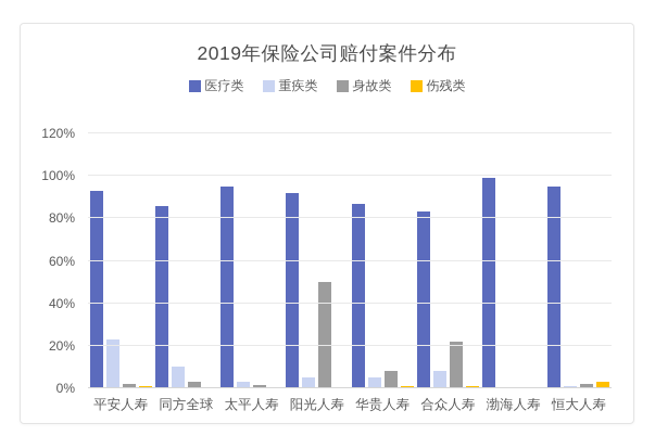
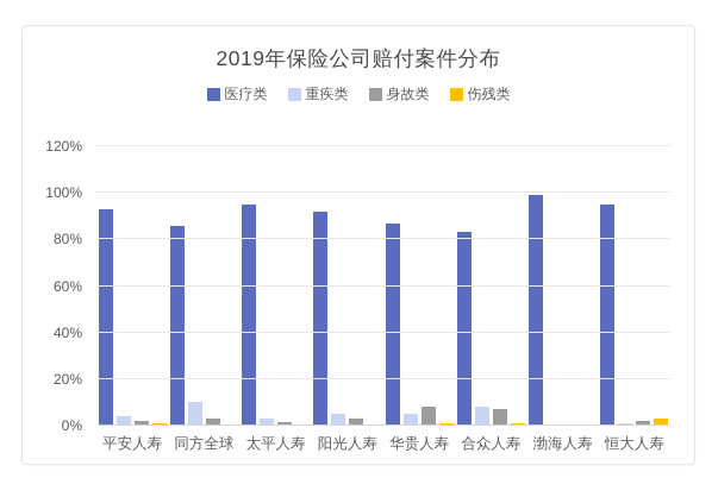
重疾类/平安人寿: 23% -> 4%
身故类/阳光人寿: 50% -> 3%
身故类/合众人寿: 22% -> 7%
